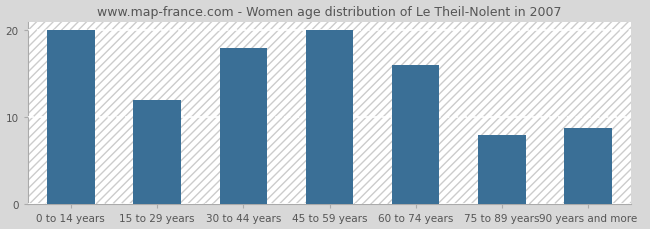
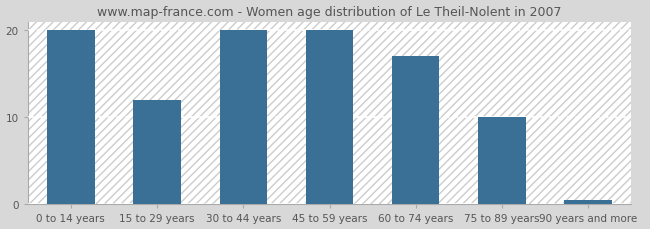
30 to 44 years: 18.0 -> 20.0
60 to 74 years: 16.0 -> 17.0
75 to 89 years: 8.0 -> 10.0
90 years and more: 8.8 -> 0.5
